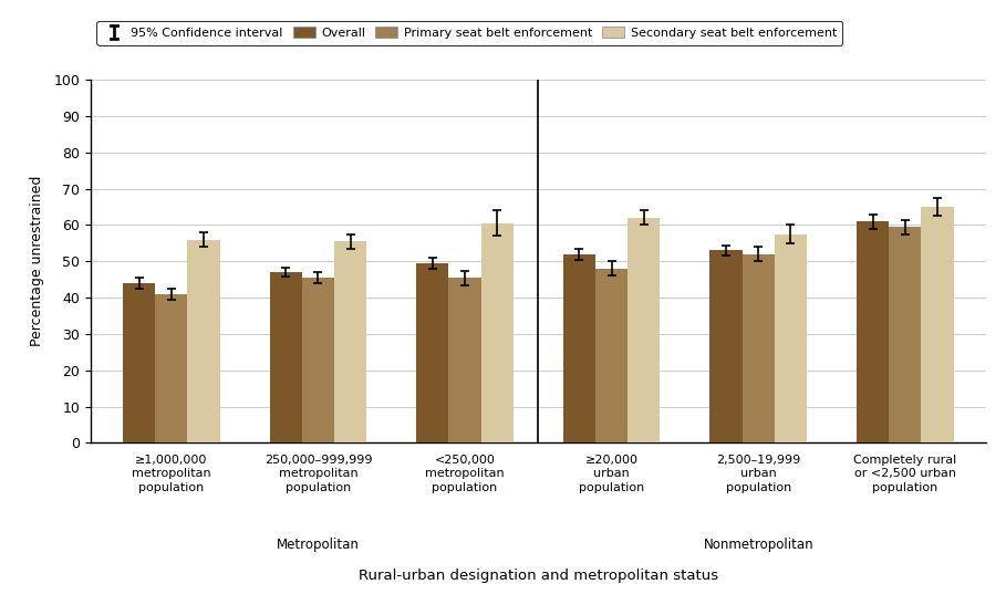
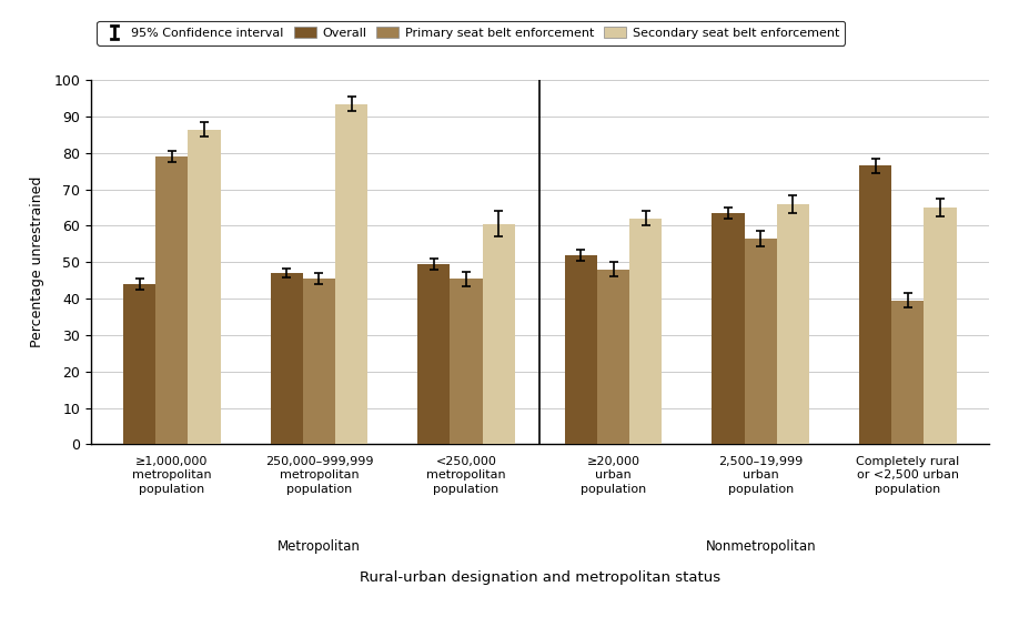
Primary seat belt enforcement/≥1,000,000 metropolitan population: 41.0 -> 79.0
Secondary seat belt enforcement/≥1,000,000 metropolitan population: 56.0 -> 86.5
Secondary seat belt enforcement/250,000–999,999 metropolitan population: 55.5 -> 93.5
Overall/2,500–19,999 urban population: 53.0 -> 63.5
Primary seat belt enforcement/2,500–19,999 urban population: 52.0 -> 56.5
Secondary seat belt enforcement/2,500–19,999 urban population: 57.5 -> 66.0
Overall/Completely rural or <2,500 urban population: 61.0 -> 76.5
Primary seat belt enforcement/Completely rural or <2,500 urban population: 59.5 -> 39.5
